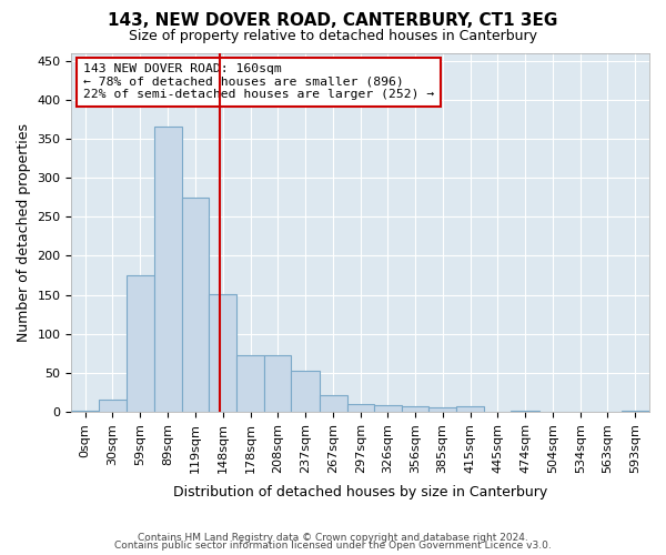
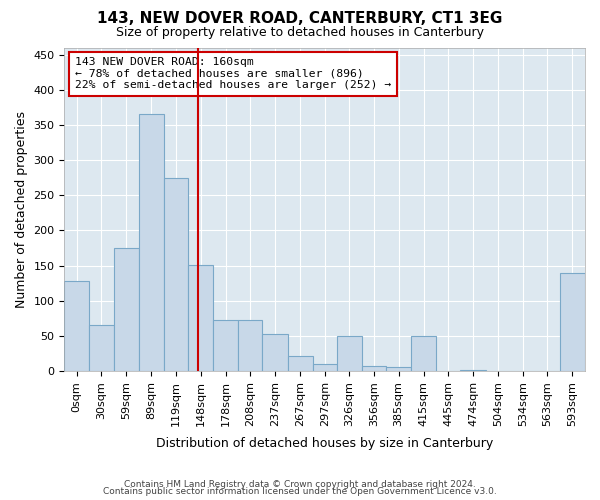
0sqm: 2 -> 128
30sqm: 16 -> 66
326sqm: 8 -> 50
415sqm: 7 -> 50
593sqm: 2 -> 140
